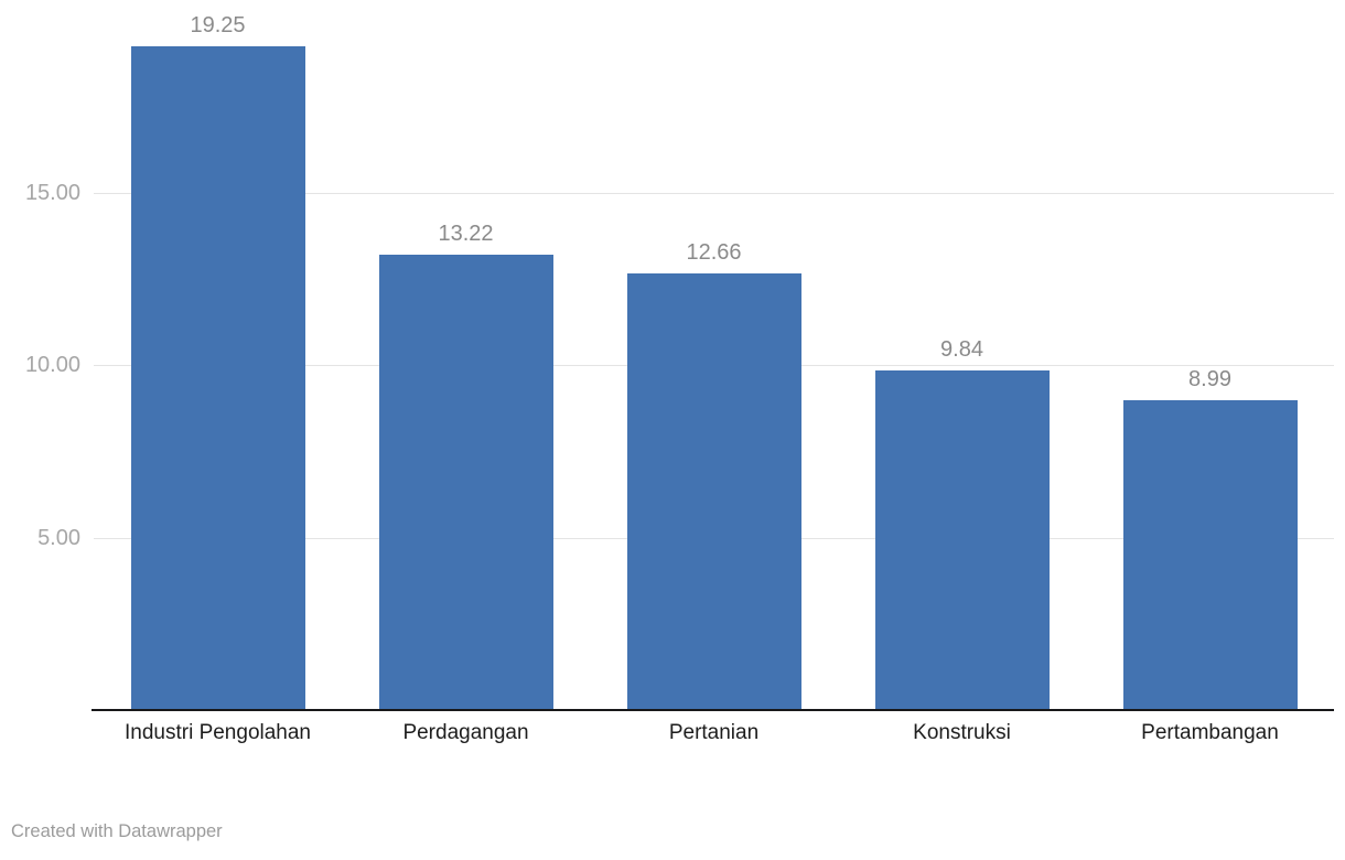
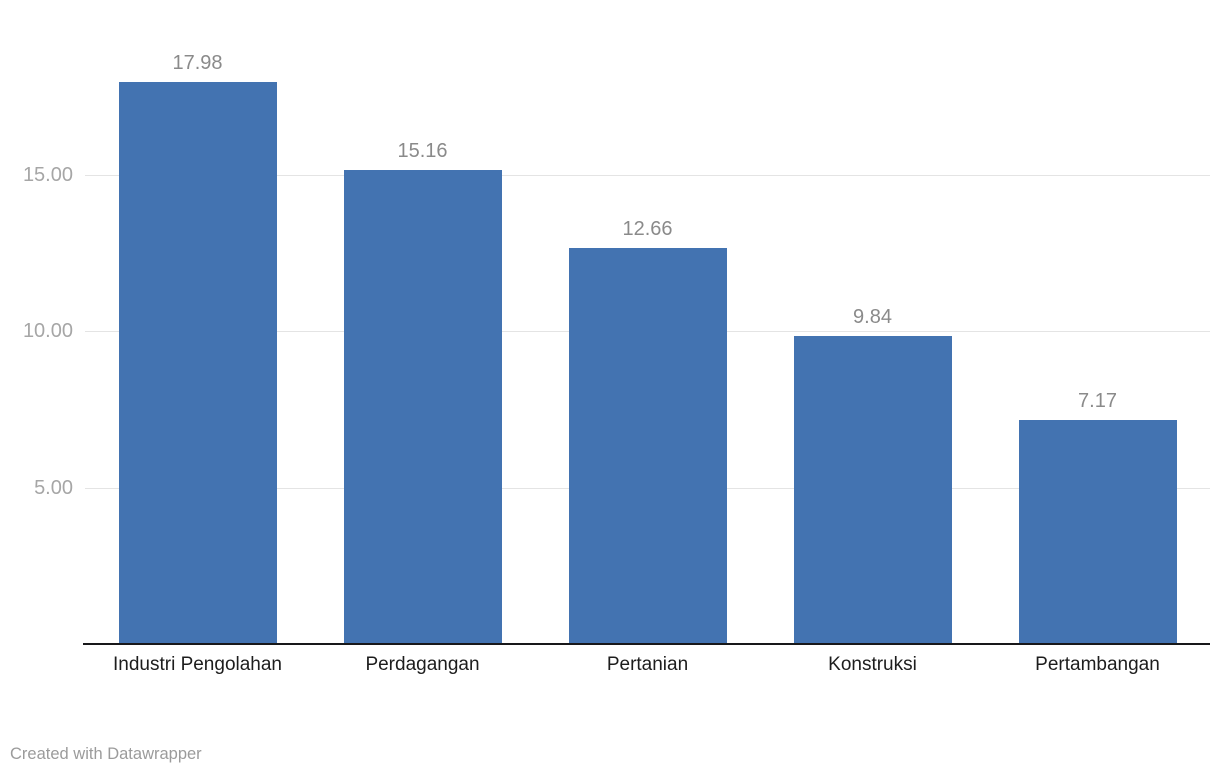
Industri Pengolahan: 19.25 -> 17.98
Perdagangan: 13.22 -> 15.16
Pertambangan: 8.99 -> 7.17
